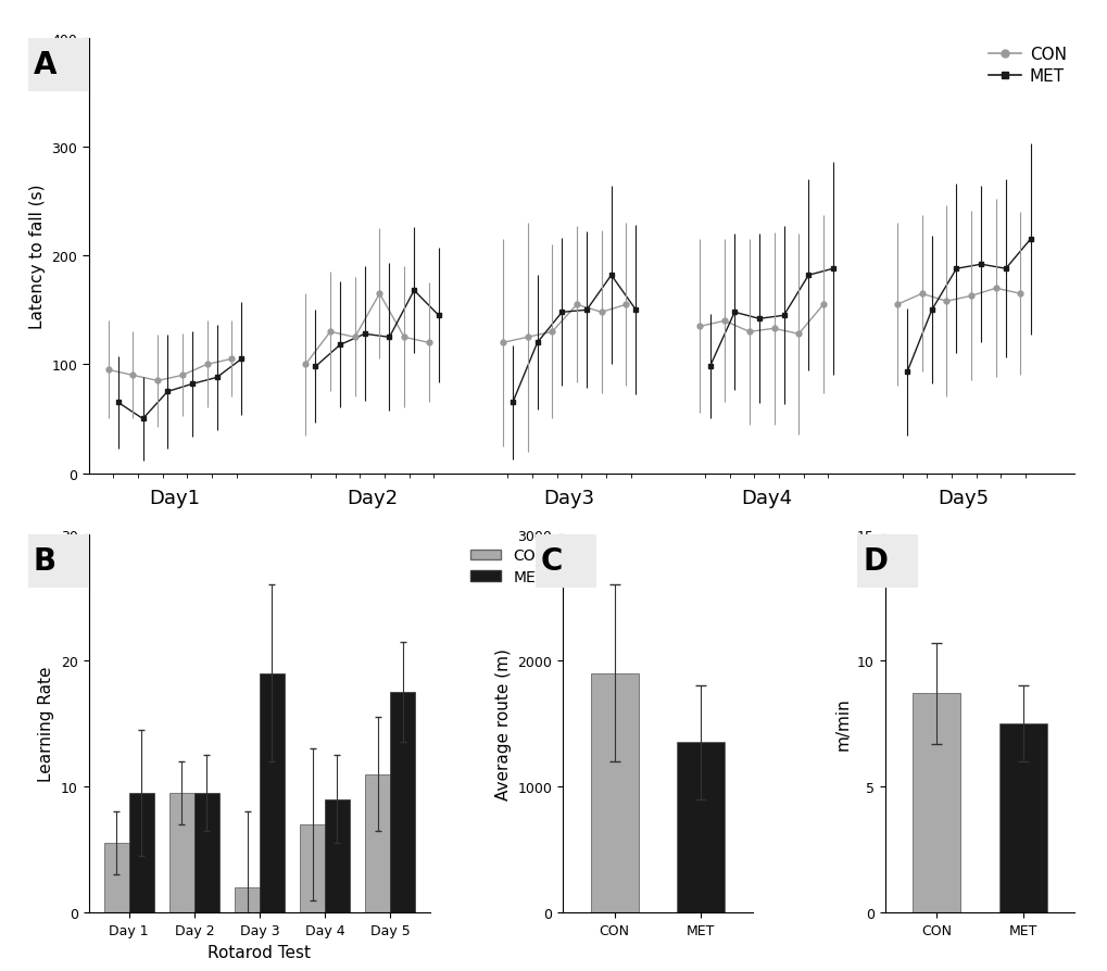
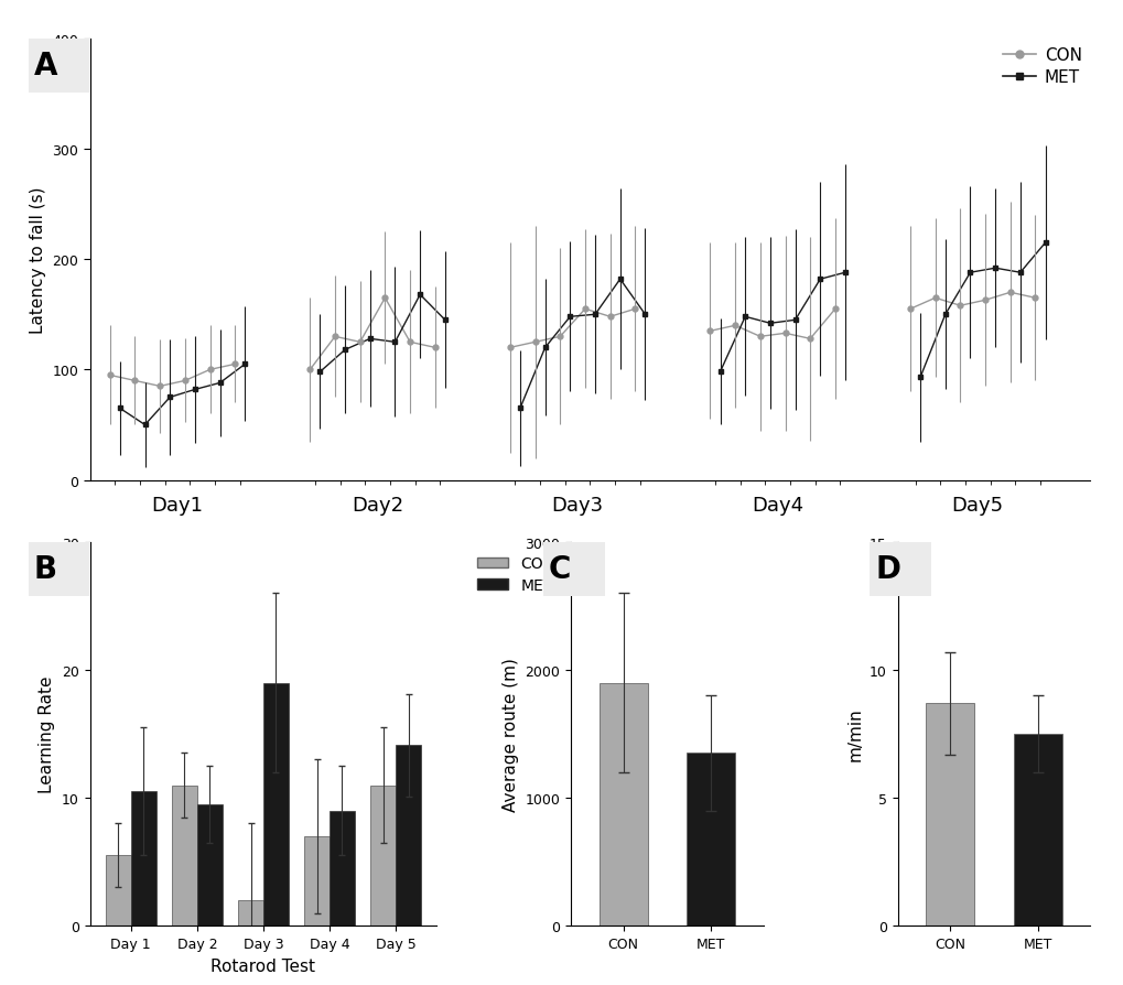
MET/Day 1: 9.5 -> 10.5
CON/Day 2: 9.5 -> 11.0
MET/Day 5: 17.5 -> 14.1
